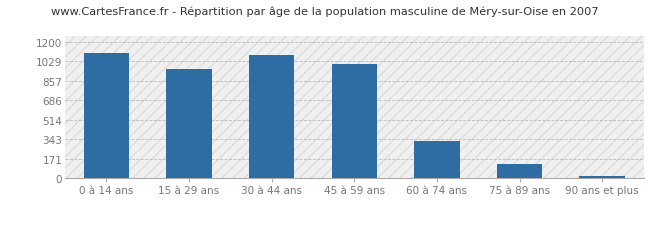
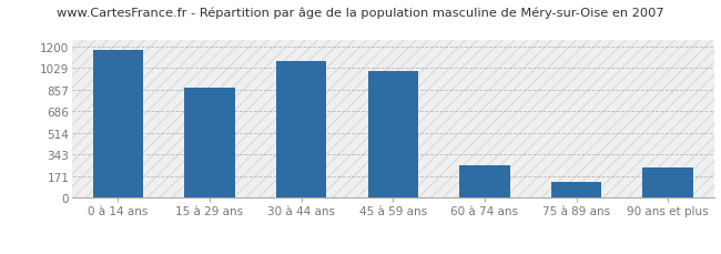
0 à 14 ans: 1100 -> 1170
15 à 29 ans: 960 -> 870
60 à 74 ans: 330 -> 260
90 ans et plus: 20 -> 240
